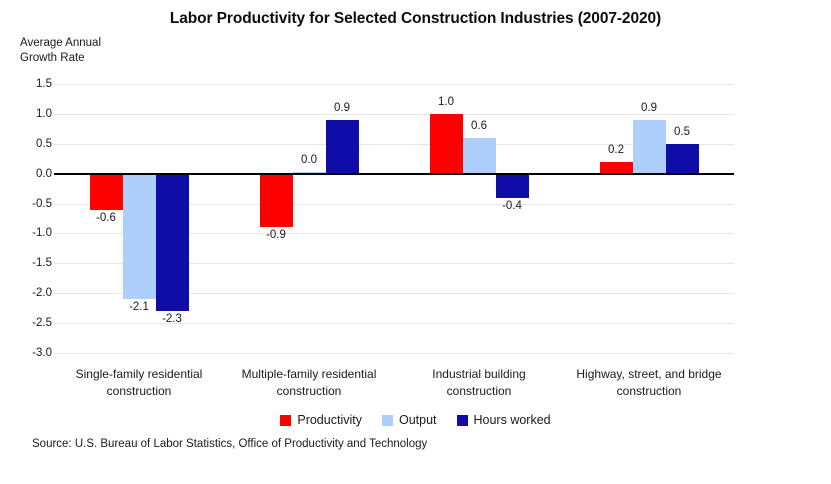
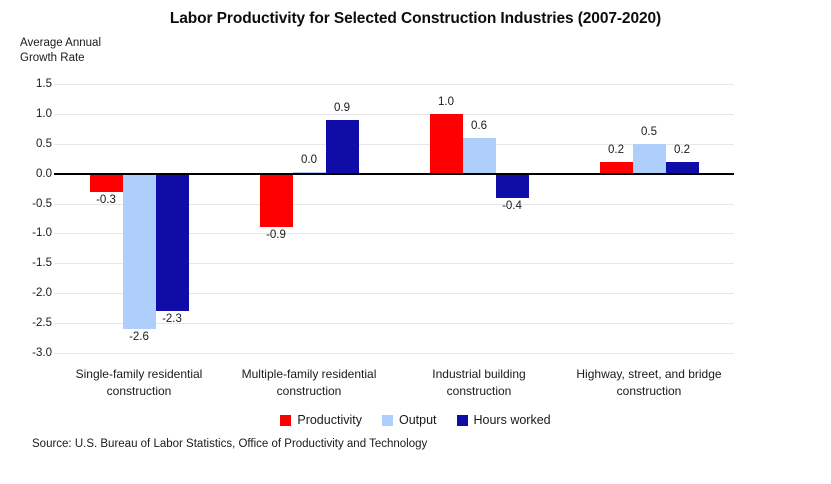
Productivity/Single-family residential construction: -0.6 -> -0.3
Output/Single-family residential construction: -2.1 -> -2.6
Output/Highway, street, and bridge construction: 0.9 -> 0.5
Hours worked/Highway, street, and bridge construction: 0.5 -> 0.2
